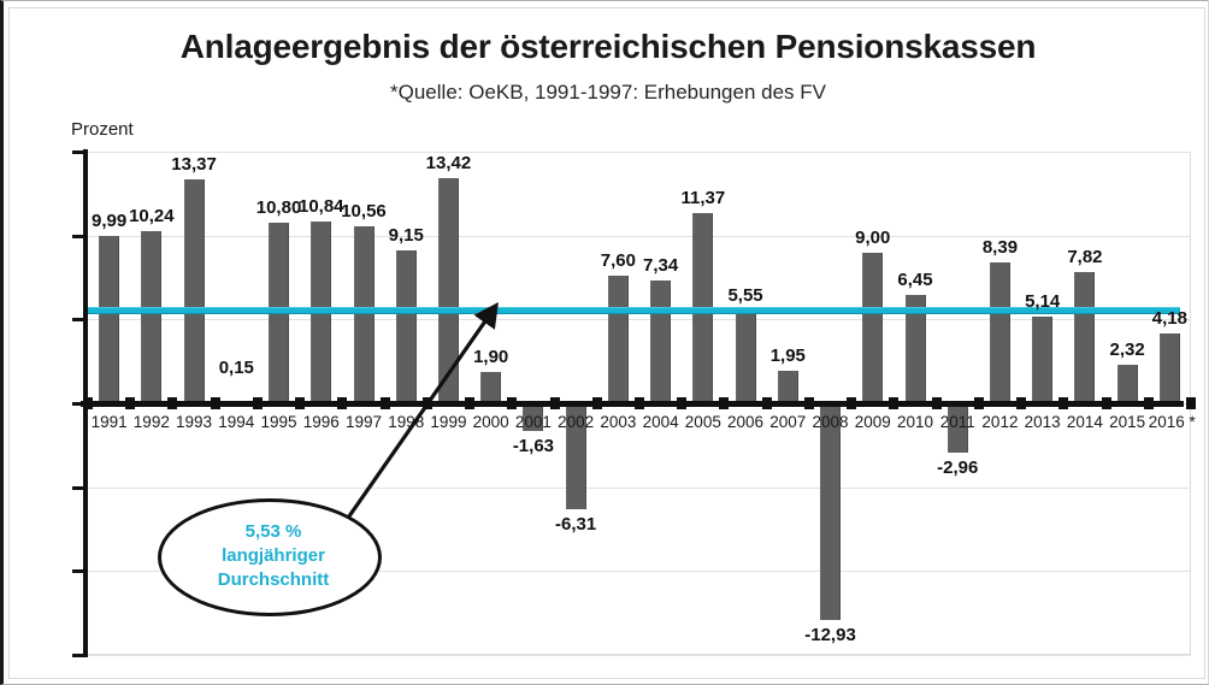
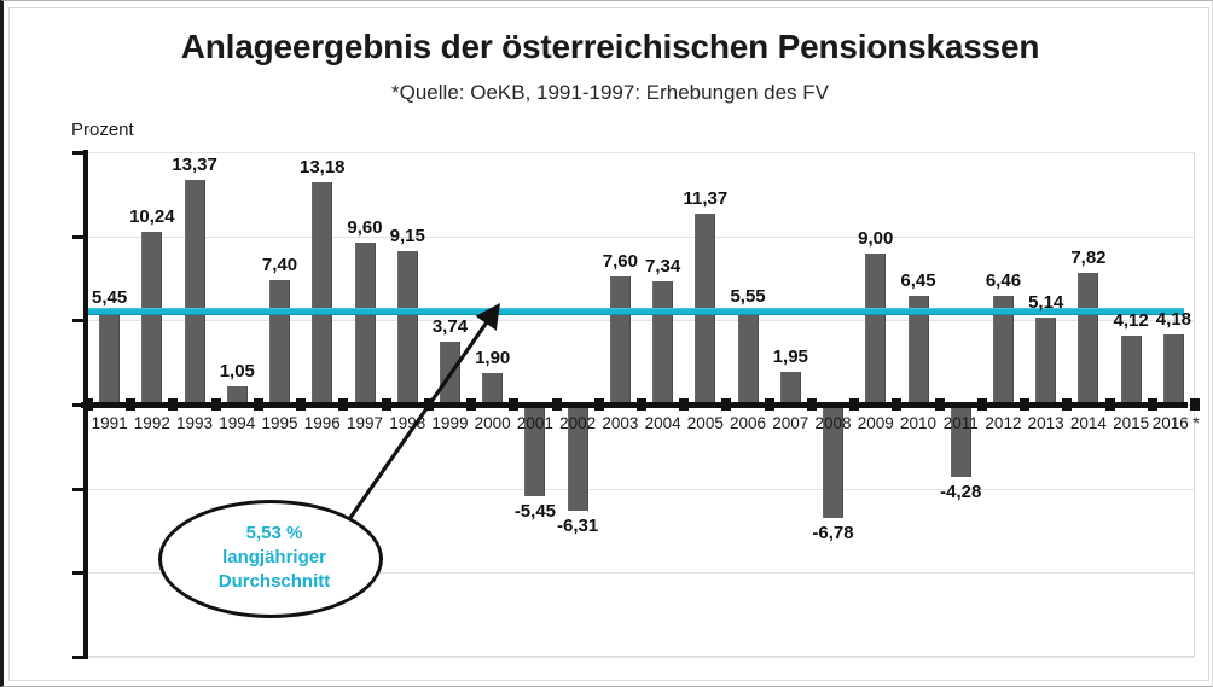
1991: 9,99 -> 5,45
1994: 0,15 -> 1,05
1995: 10,80 -> 7,40
1996: 10,84 -> 13,18
1997: 10,56 -> 9,60
1999: 13,42 -> 3,74
2001: -1,63 -> -5,45
2008: -12,93 -> -6,78
2011: -2,96 -> -4,28
2012: 8,39 -> 6,46
2015: 2,32 -> 4,12
